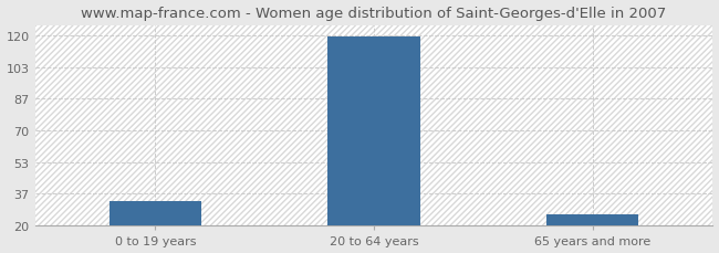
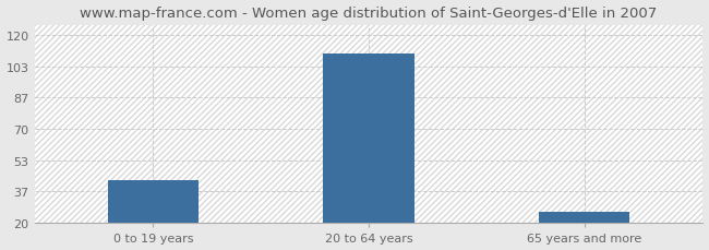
0 to 19 years: 33 -> 43
20 to 64 years: 119 -> 110
